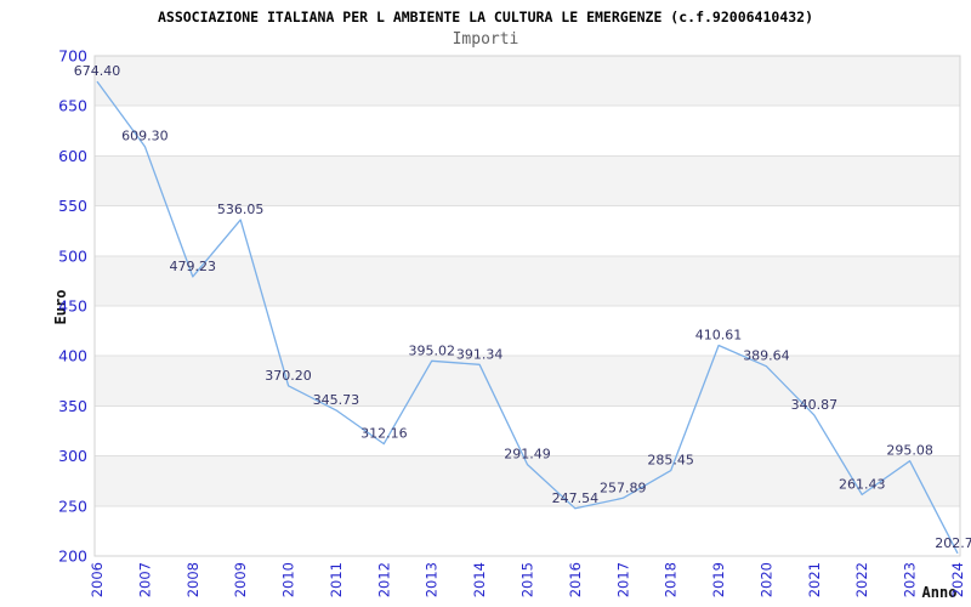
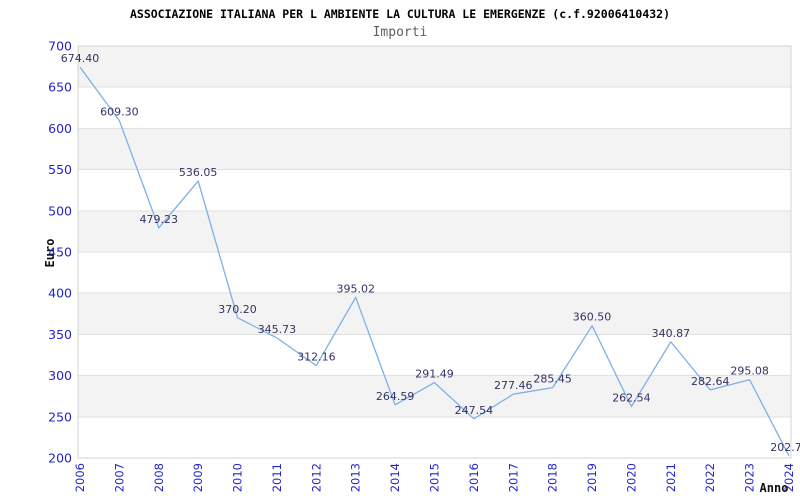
2014: 391.34 -> 264.59
2017: 257.89 -> 277.46
2019: 410.61 -> 360.50
2020: 389.64 -> 262.54
2022: 261.43 -> 282.64
